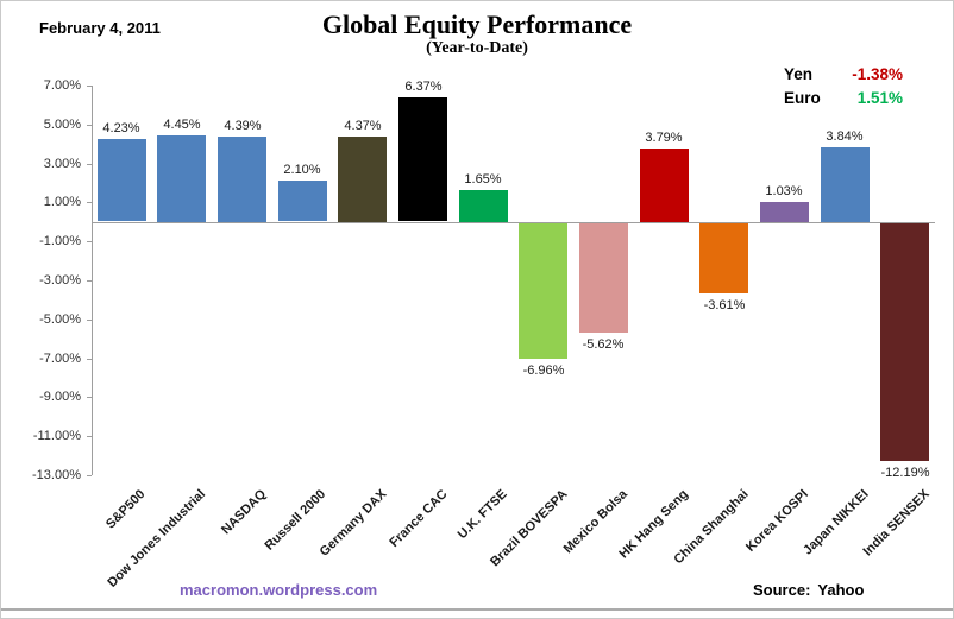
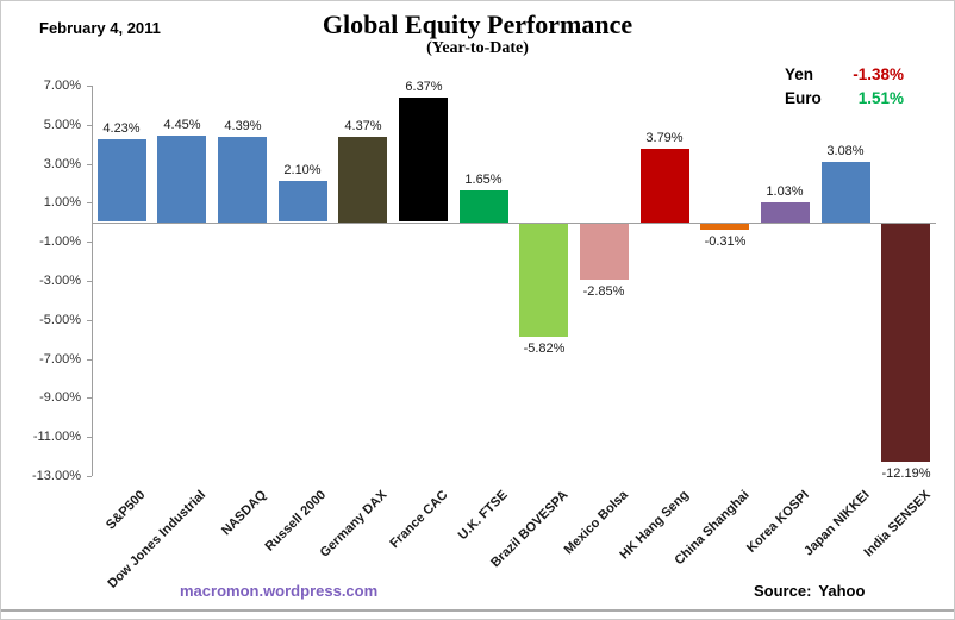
Brazil BOVESPA: -6.96% -> -5.82%
Mexico Bolsa: -5.62% -> -2.85%
China Shanghai: -3.61% -> -0.31%
Japan NIKKEI: 3.84% -> 3.08%
